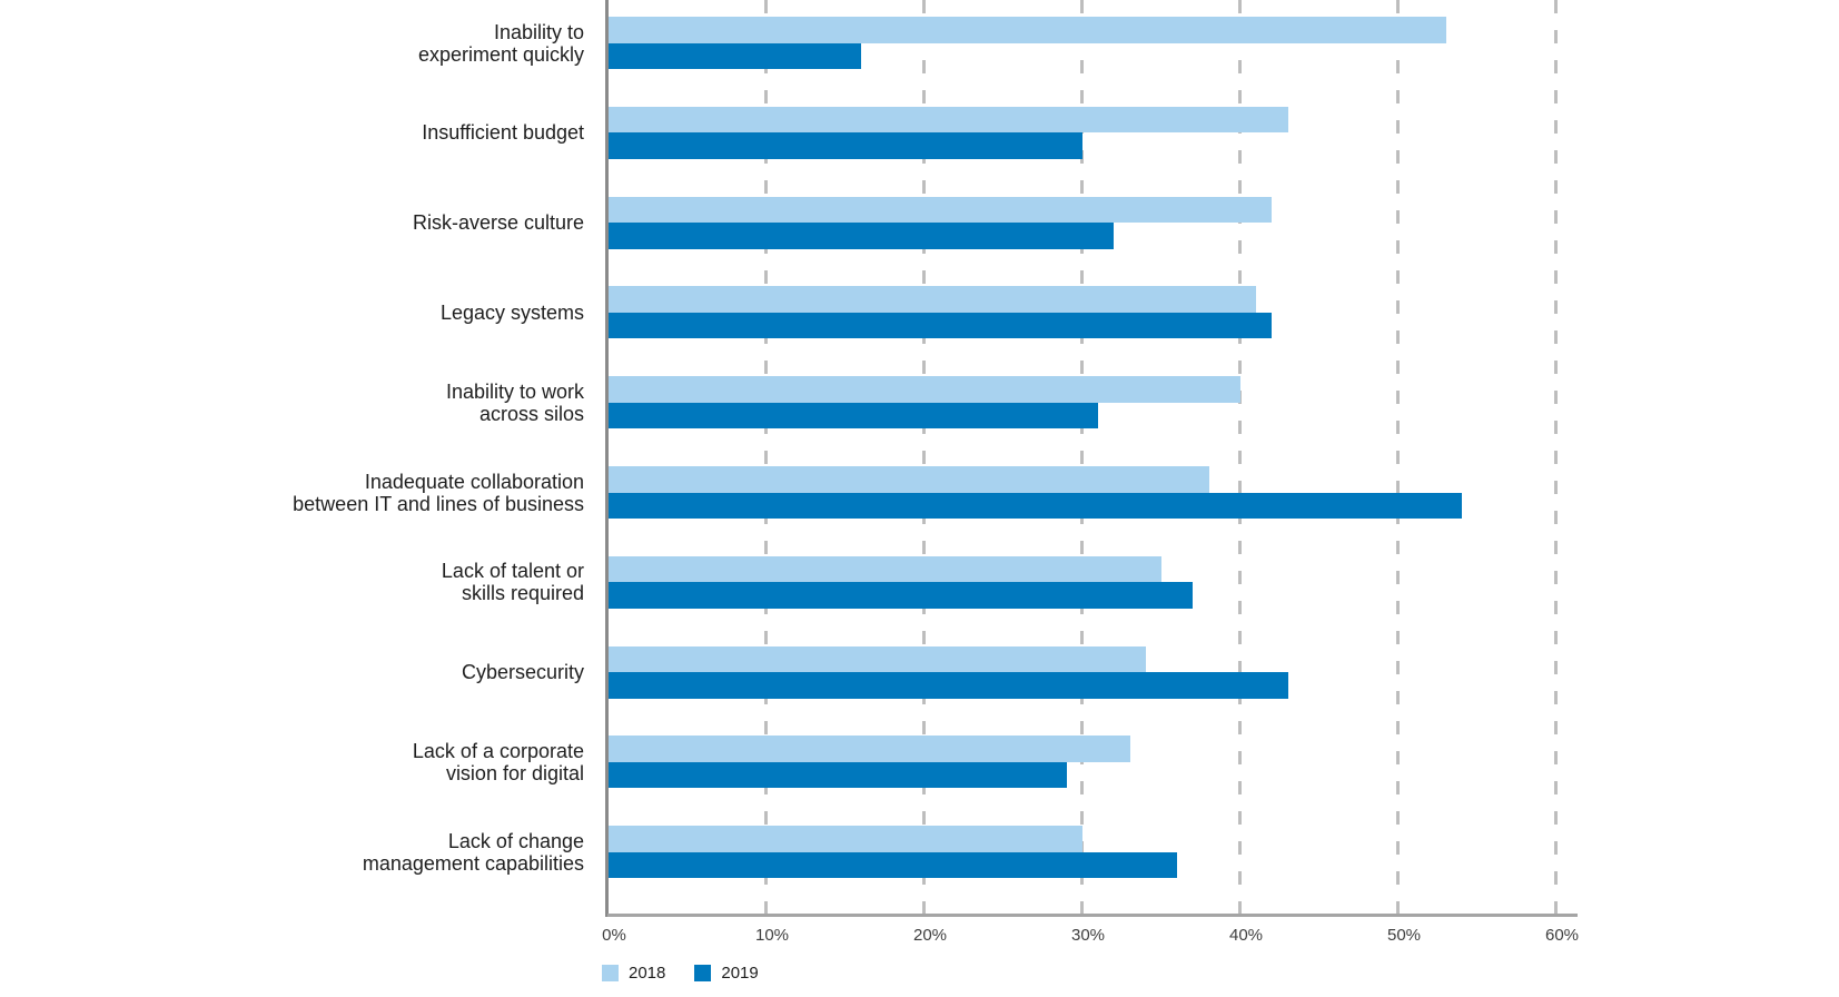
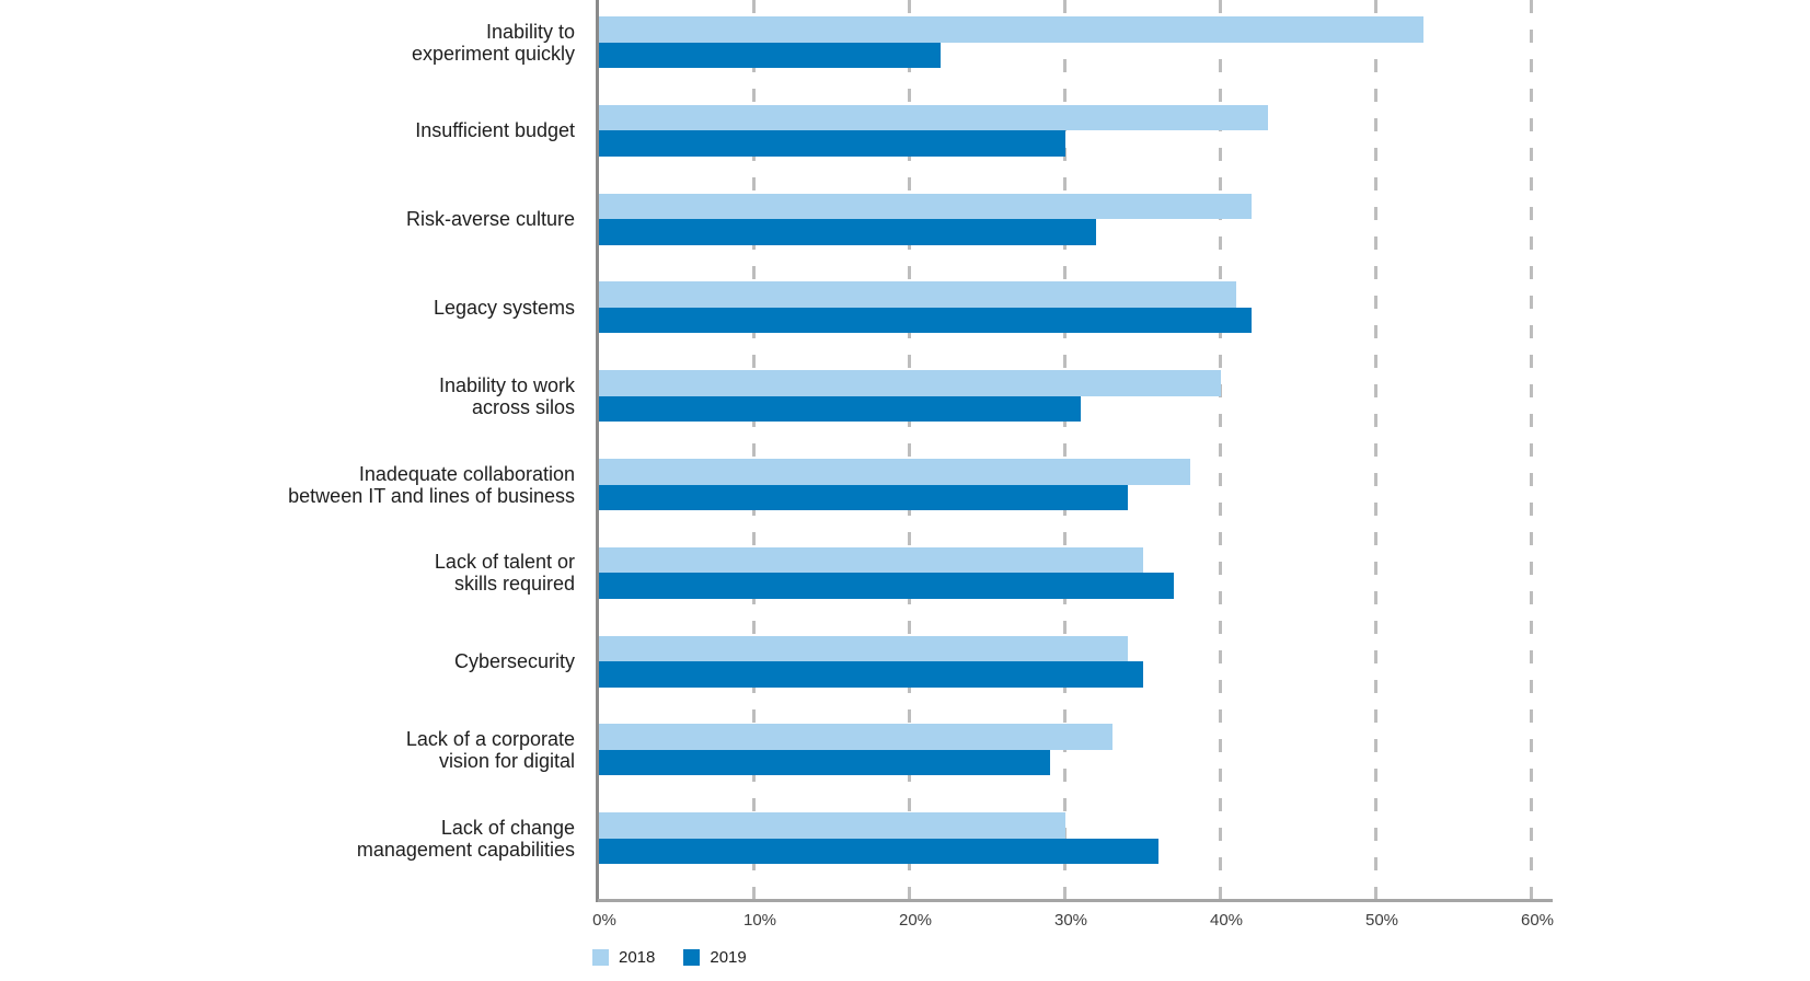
2019/Inability to experiment quickly: 16% -> 22%
2019/Inadequate collaboration between IT and lines of business: 54% -> 34%
2019/Cybersecurity: 43% -> 35%
